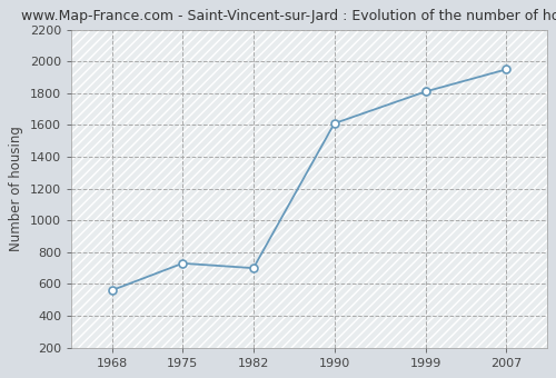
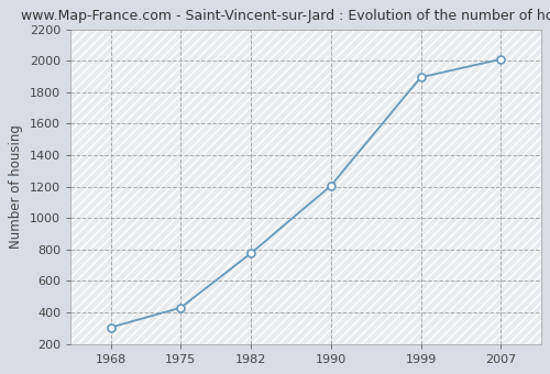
1968: 560 -> 300
1975: 730 -> 430
1982: 700 -> 780
1990: 1610 -> 1200
1999: 1810 -> 1900
2007: 1950 -> 2010
